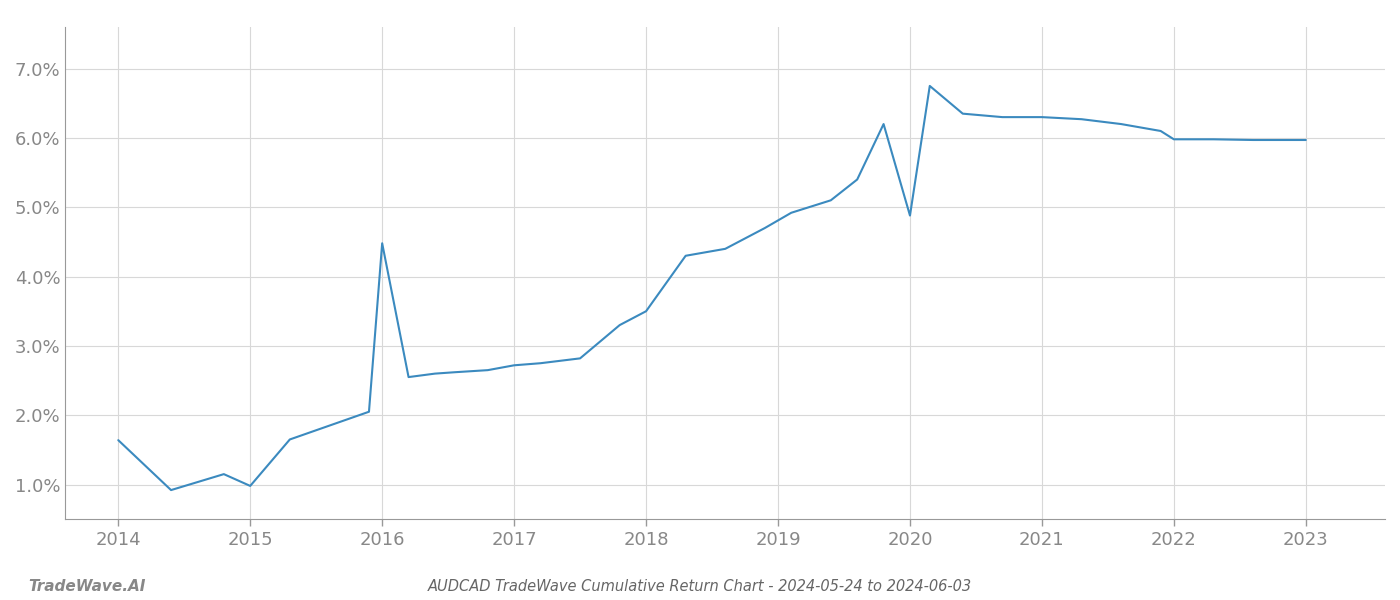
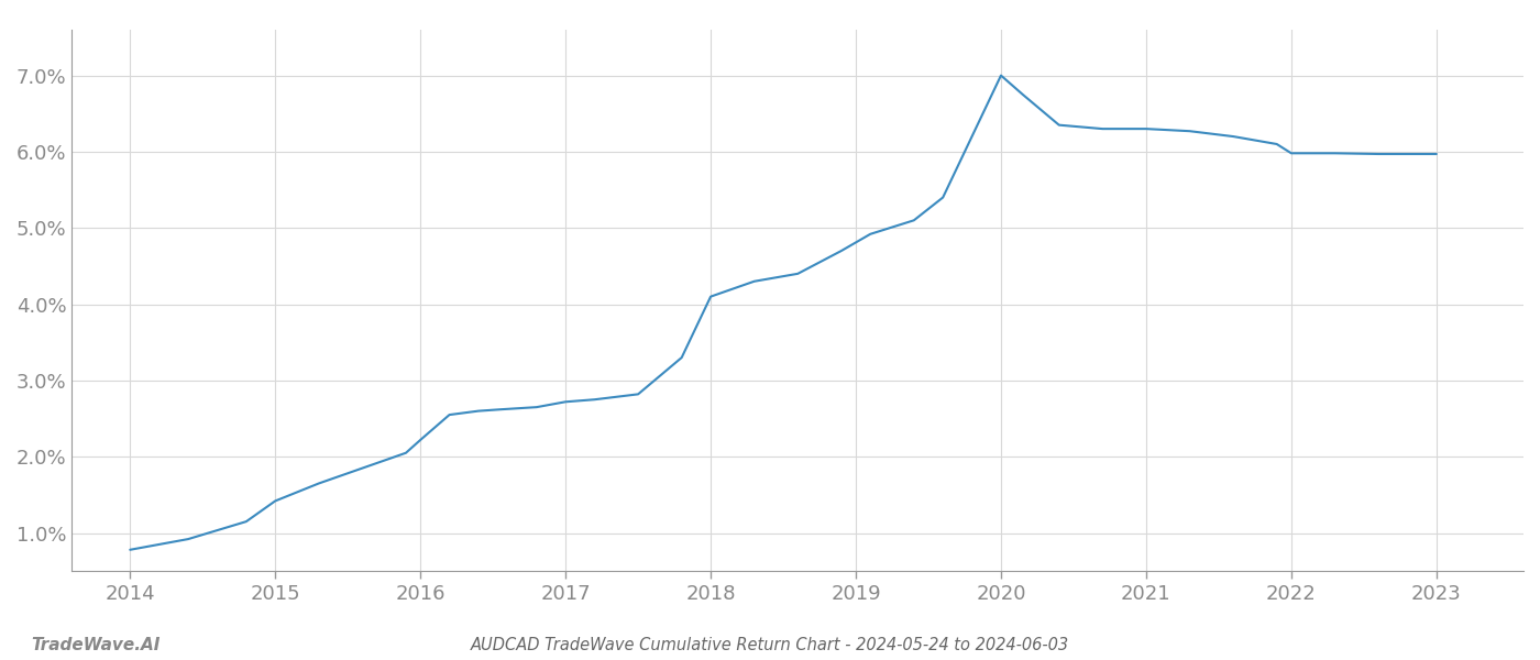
2014: 1.64% -> 0.78%
2015: 0.98% -> 1.42%
2016: 4.48% -> 2.22%
2018: 3.50% -> 4.10%
2020: 4.88% -> 7.00%
